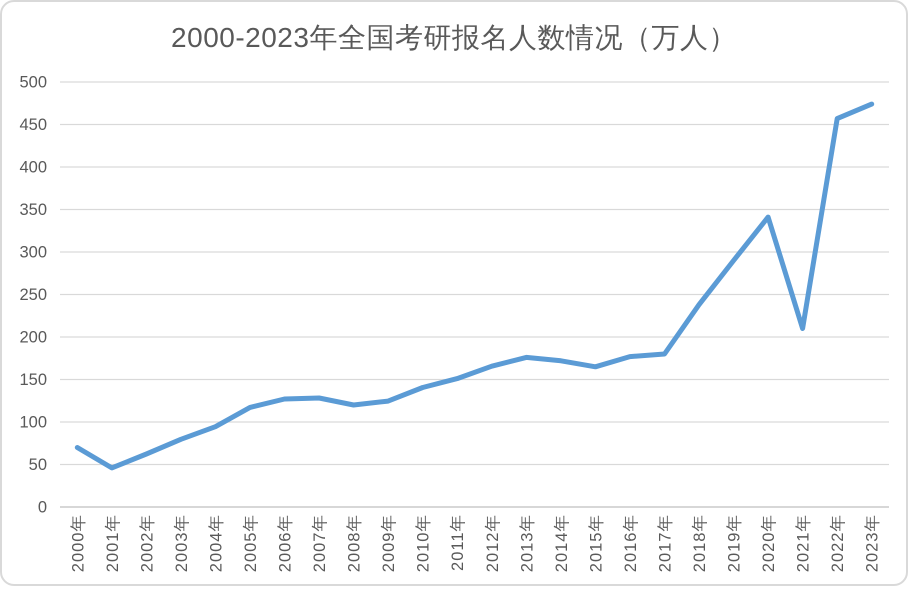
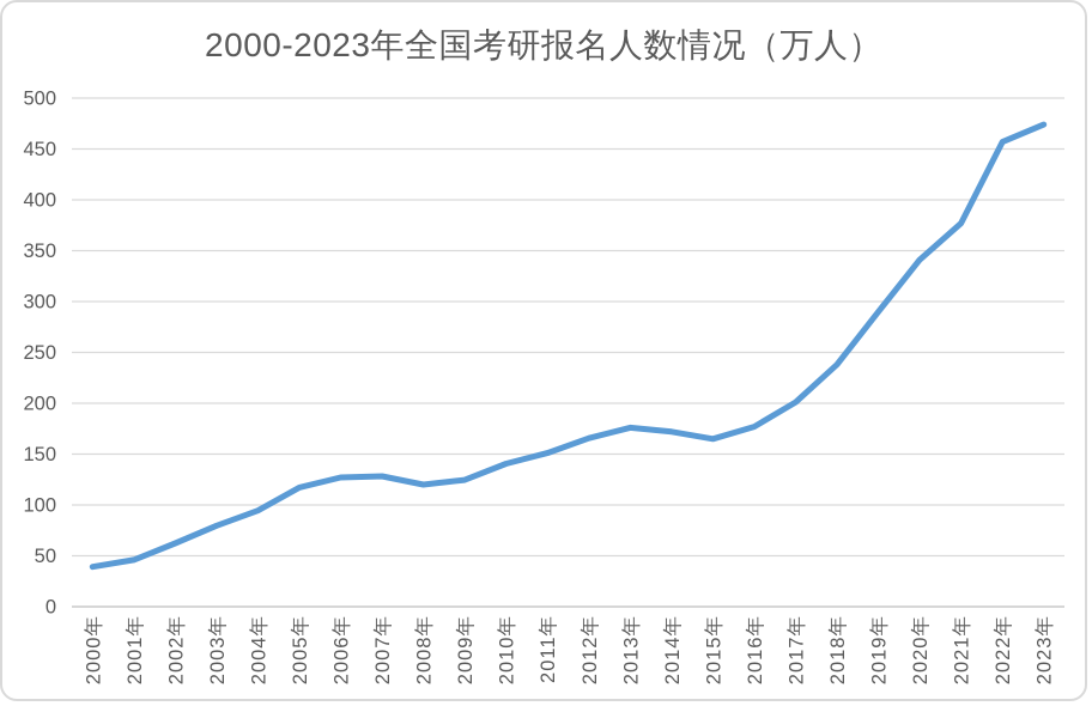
2000年: 70 -> 40
2017年: 180 -> 200
2021年: 210 -> 380
